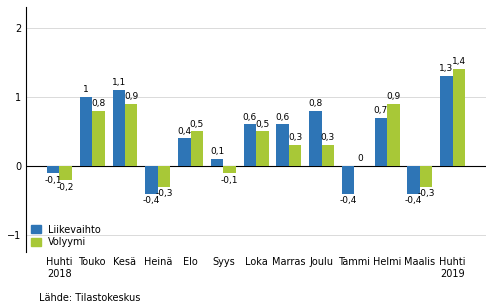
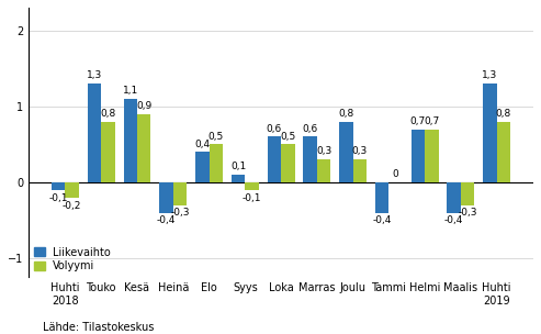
Liikevaihto/Touko: 1 -> 1,3
Volyymi/Helmi: 0,9 -> 0,7
Volyymi/Huhti 2019: 1,4 -> 0,8
